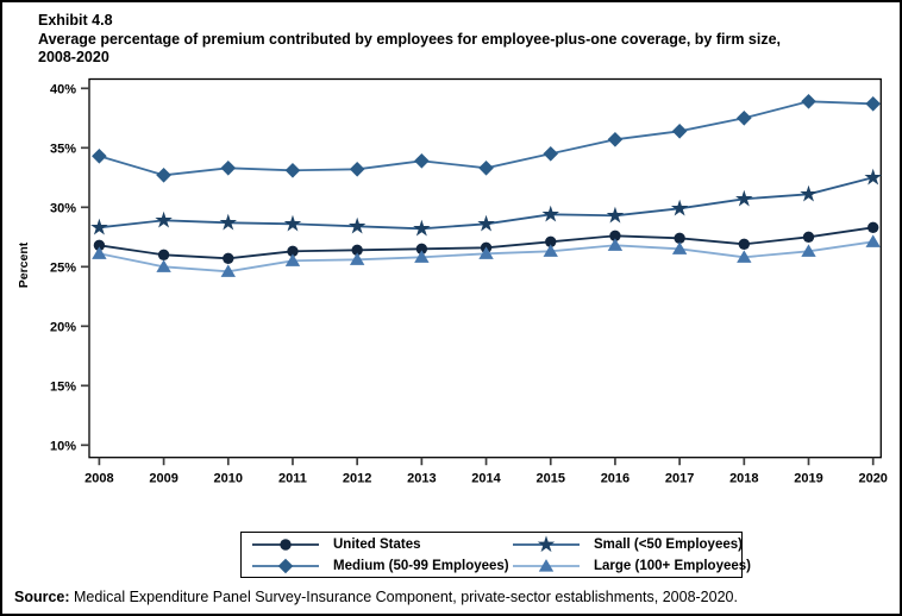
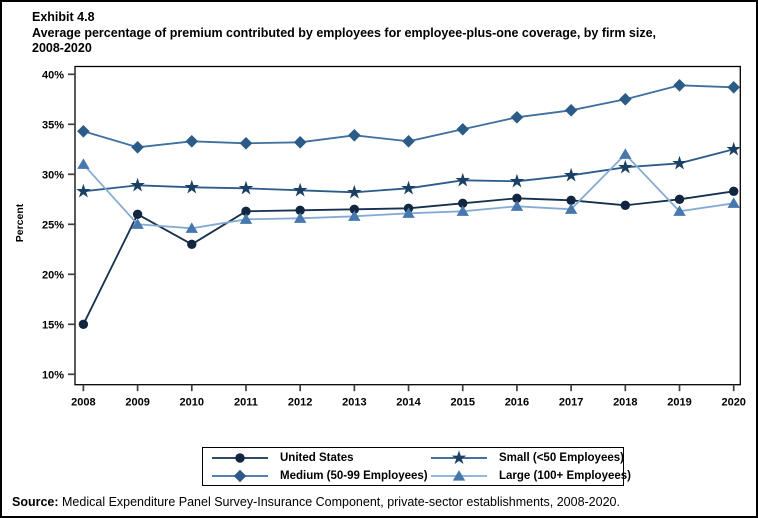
United States/2008: 27% -> 15%
Large (100+ Employees)/2008: 26% -> 31%
United States/2010: 26% -> 23%
Large (100+ Employees)/2018: 26% -> 32%
